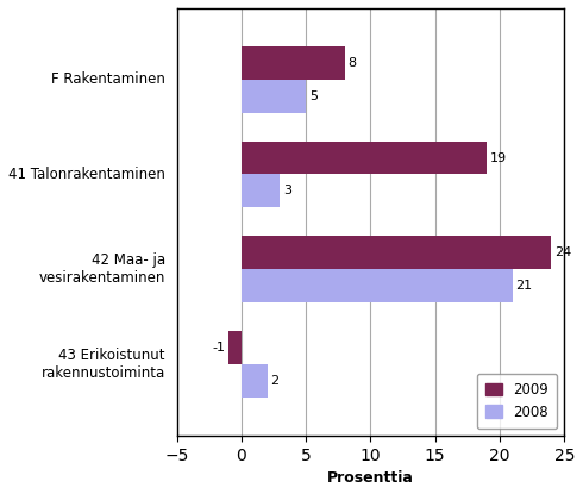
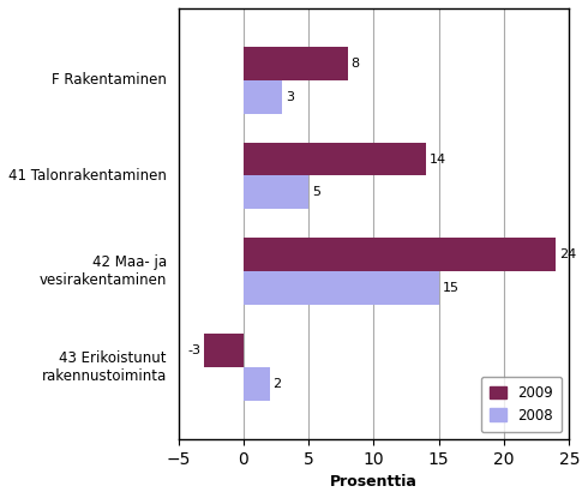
2008/F Rakentaminen: 5 -> 3
2009/41 Talonrakentaminen: 19 -> 14
2008/41 Talonrakentaminen: 3 -> 5
2008/42 Maa- ja vesirakentaminen: 21 -> 15
2009/43 Erikoistunut rakennustoiminta: -1 -> -3
